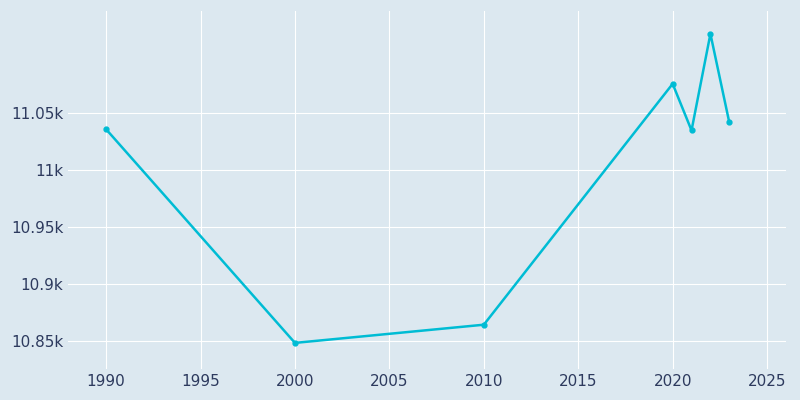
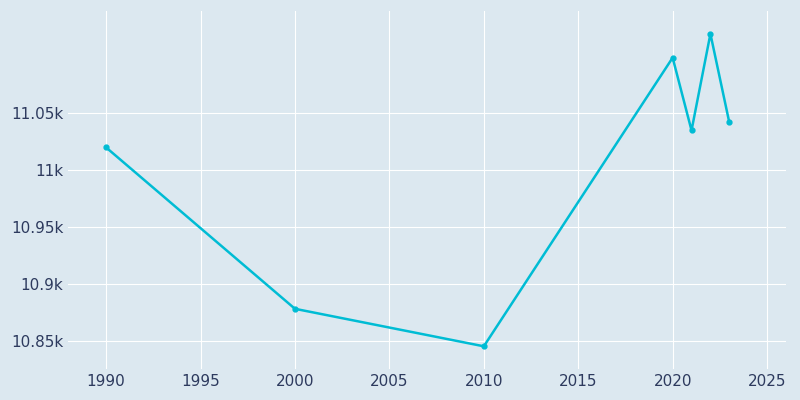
1990: 11.036k -> 11.020k
2000: 10.848k -> 10.878k
2010: 10.864k -> 10.845k
2020: 11.076k -> 11.099k
